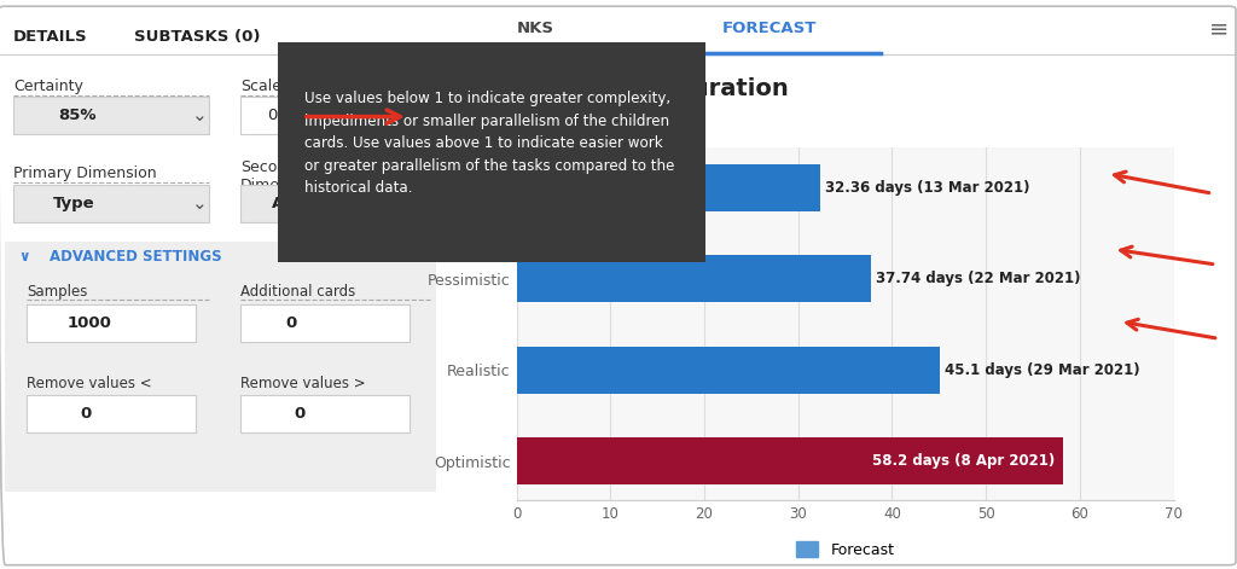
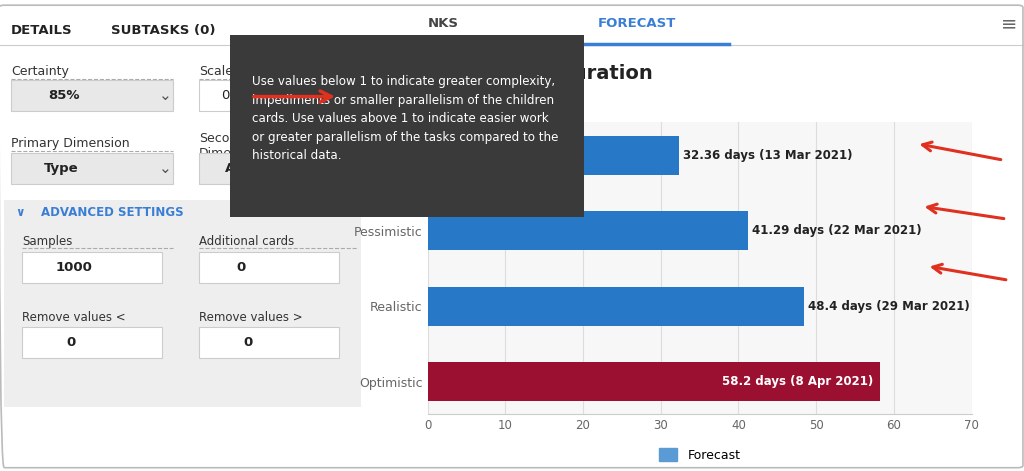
Pessimistic: 37.74 -> 41.29
Realistic: 45.1 -> 48.4
